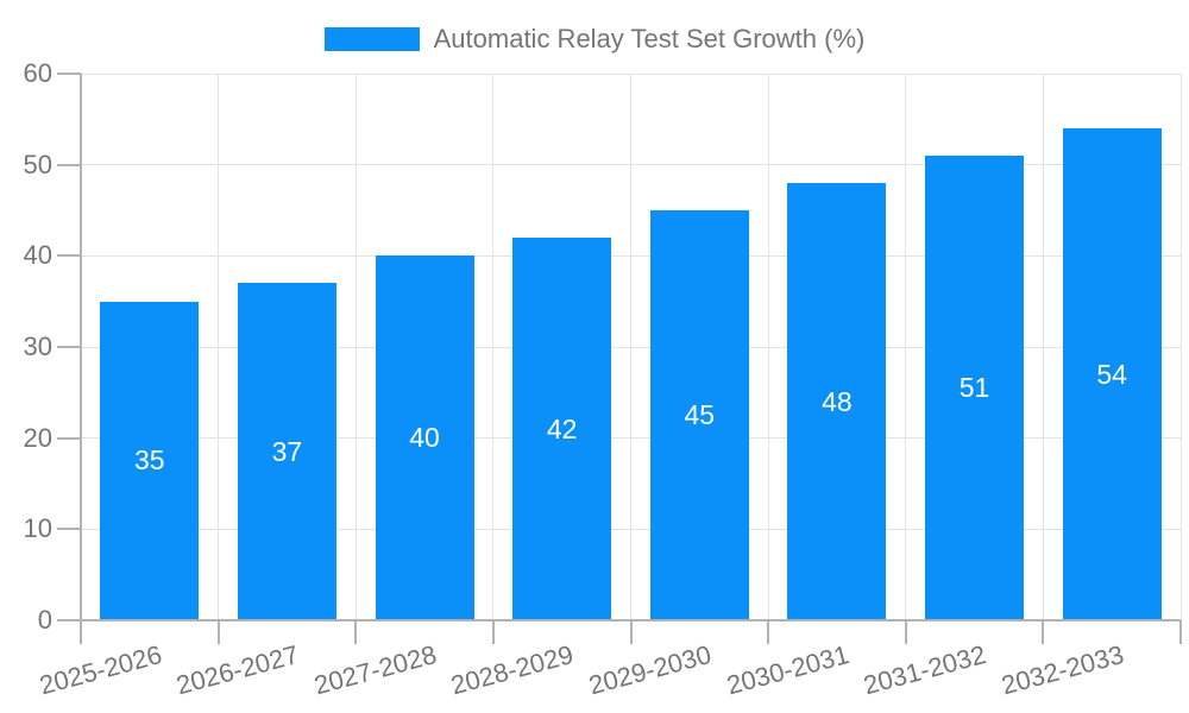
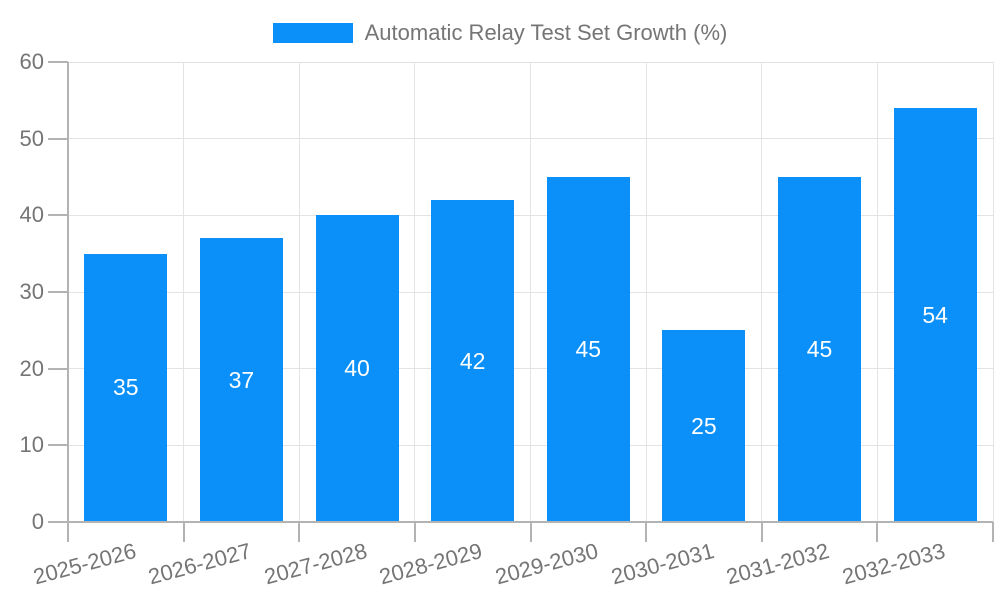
2030-2031: 48 -> 25
2031-2032: 51 -> 45
